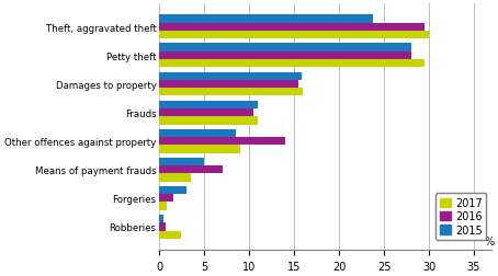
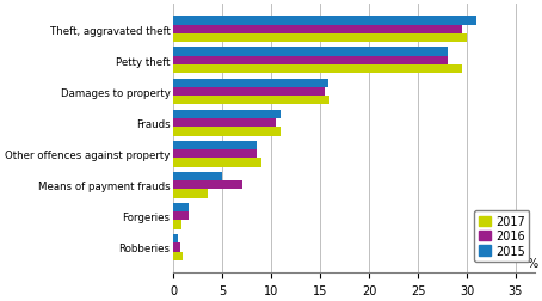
2015/Theft, aggravated theft: 23.8 -> 31.0
2016/Other offences against property: 14.0 -> 8.5
2015/Forgeries: 3.0 -> 1.5
2017/Robberies: 2.4 -> 0.9
